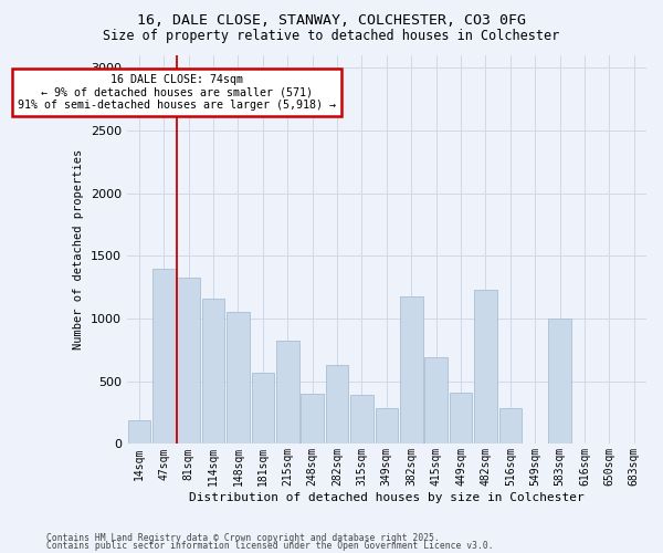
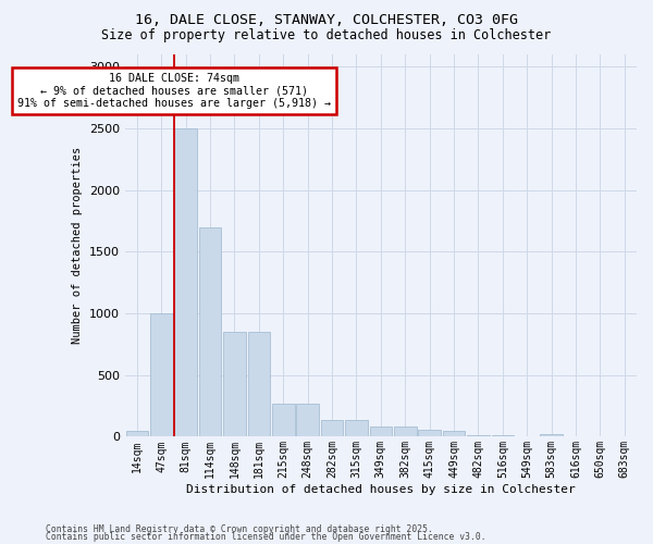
14sqm: 190 -> 50
47sqm: 1400 -> 1000
81sqm: 1330 -> 2500
114sqm: 1160 -> 1700
148sqm: 1050 -> 850
181sqm: 570 -> 850
215sqm: 820 -> 270
248sqm: 400 -> 270
282sqm: 630 -> 140
315sqm: 390 -> 140
349sqm: 290 -> 80
382sqm: 1180 -> 80
415sqm: 690 -> 60
449sqm: 410 -> 40
482sqm: 1230 -> 10
516sqm: 290 -> 10
583sqm: 1000 -> 20
